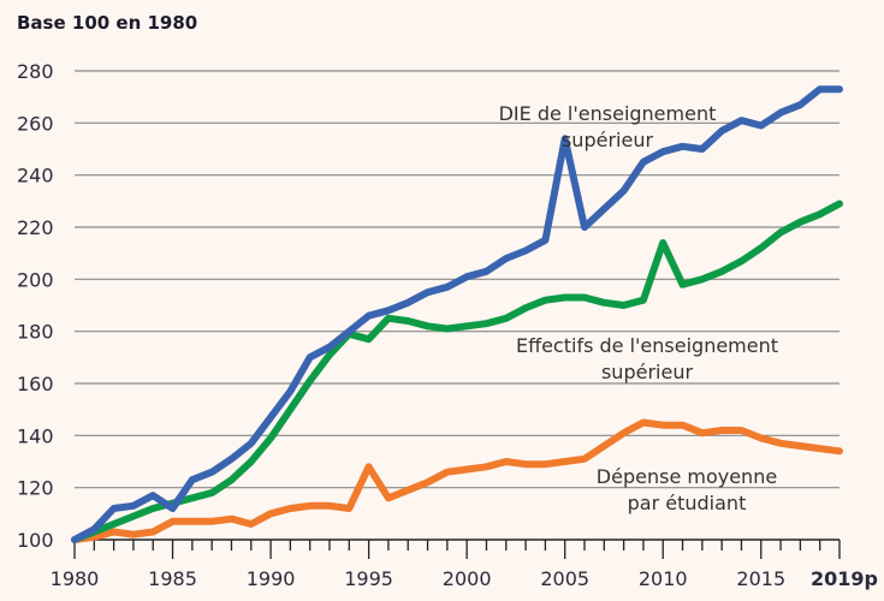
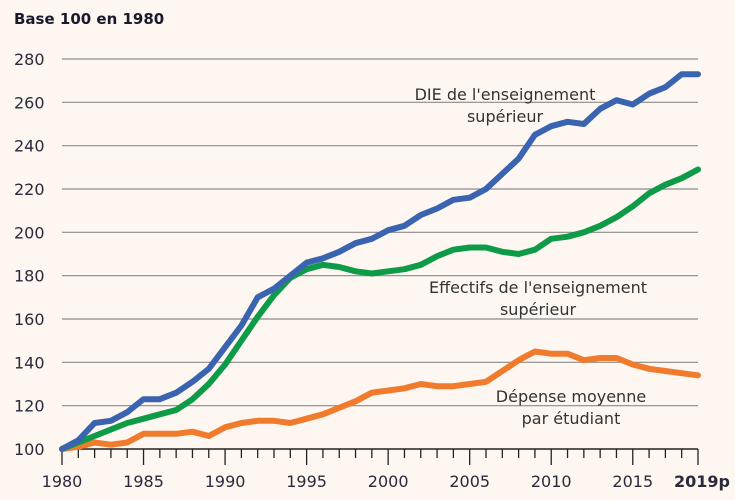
DIE de l'enseignement supérieur/1985: 112 -> 123
Effectifs de l'enseignement supérieur/1995: 177 -> 183
Dépense moyenne par étudiant/1995: 128 -> 114
DIE de l'enseignement supérieur/2005: 254 -> 216
Effectifs de l'enseignement supérieur/2010: 214 -> 197
